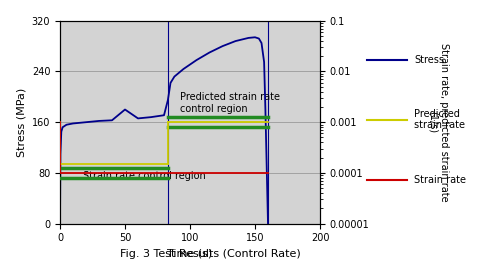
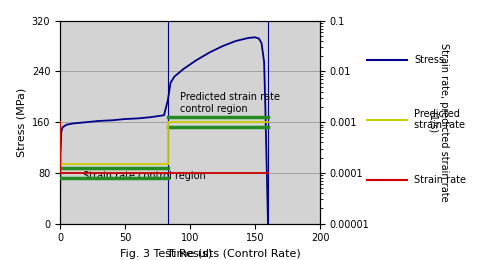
50: 180 -> 165
